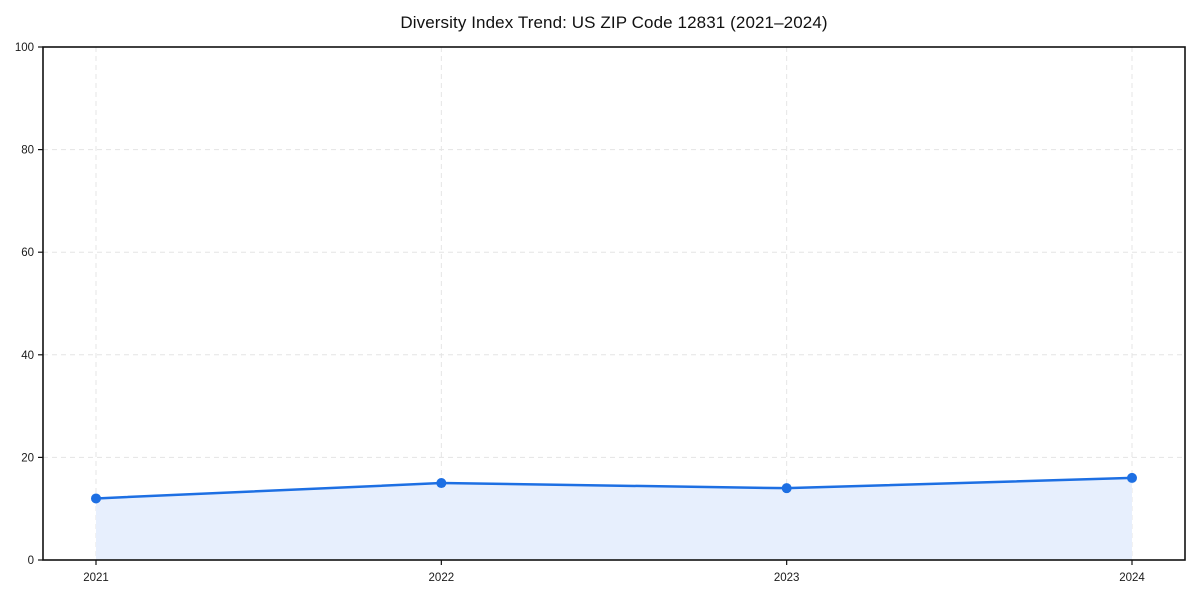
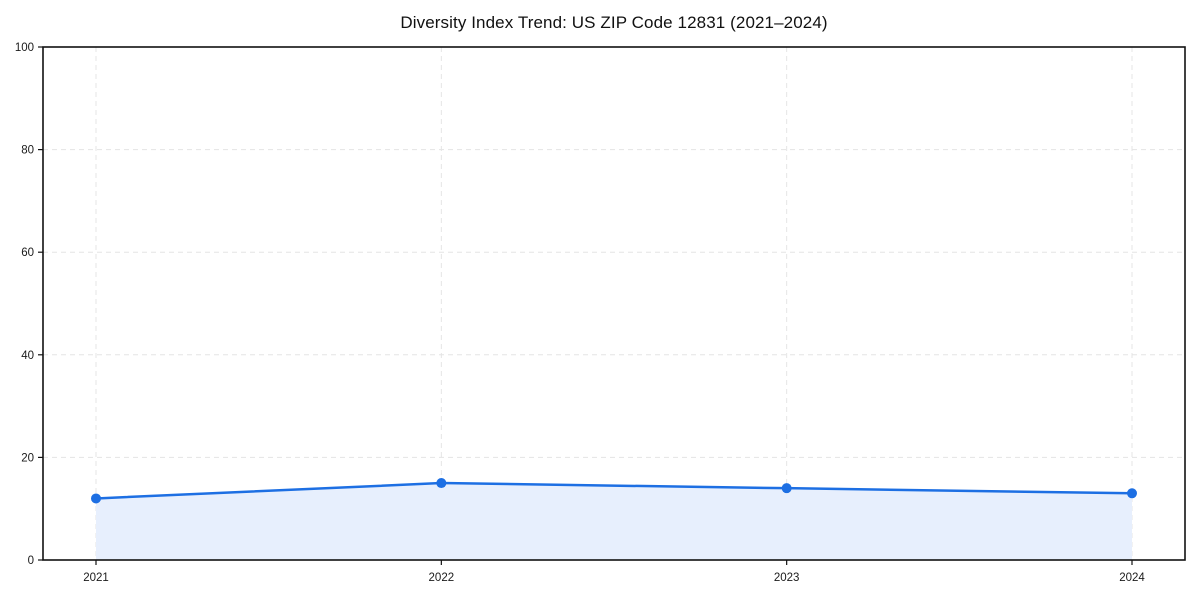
2024: 16 -> 13
